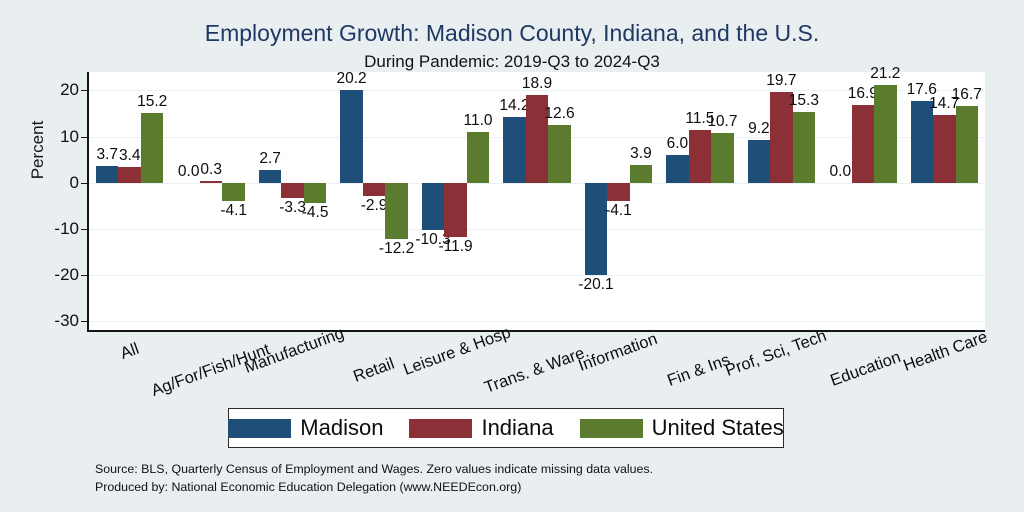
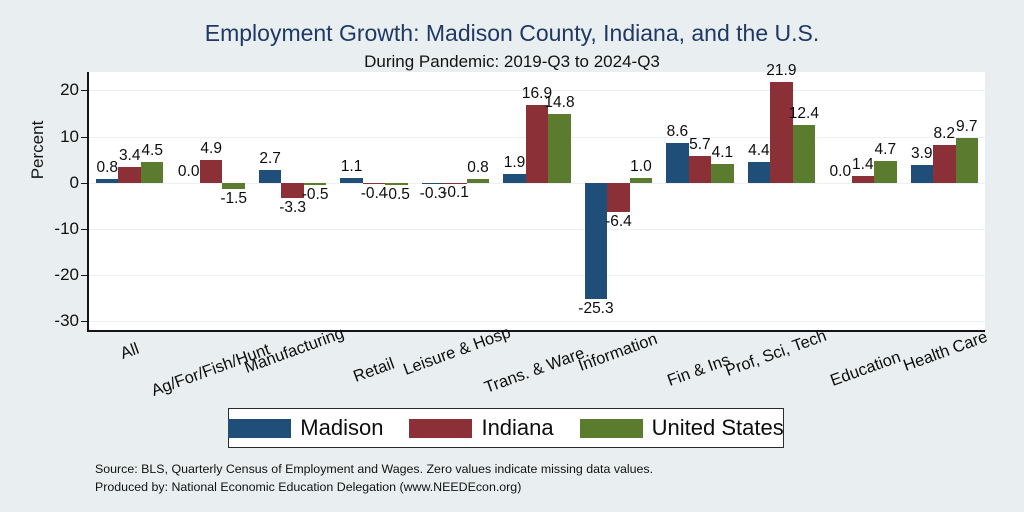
Madison/All: 3.7 -> 0.8
United States/All: 15.2 -> 4.5
Indiana/Ag/For/Fish/Hunt: 0.3 -> 4.9
United States/Ag/For/Fish/Hunt: -4.1 -> -1.5
United States/Manufacturing: -4.5 -> -0.5
Madison/Retail: 20.2 -> 1.1
Indiana/Retail: -2.9 -> -0.4
United States/Retail: -12.2 -> -0.5
Madison/Leisure & Hosp: -10.3 -> -0.3
Indiana/Leisure & Hosp: -11.9 -> -0.1
United States/Leisure & Hosp: 11.0 -> 0.8
Madison/Trans. & Ware.: 14.2 -> 1.9
Indiana/Trans. & Ware.: 18.9 -> 16.9
United States/Trans. & Ware.: 12.6 -> 14.8
Madison/Information: -20.1 -> -25.3
Indiana/Information: -4.1 -> -6.4
United States/Information: 3.9 -> 1.0
Madison/Fin & Ins: 6.0 -> 8.6
Indiana/Fin & Ins: 11.5 -> 5.7
United States/Fin & Ins: 10.7 -> 4.1
Madison/Prof, Sci, Tech: 9.2 -> 4.4
Indiana/Prof, Sci, Tech: 19.7 -> 21.9
United States/Prof, Sci, Tech: 15.3 -> 12.4
Indiana/Education: 16.9 -> 1.4
United States/Education: 21.2 -> 4.7
Madison/Health Care: 17.6 -> 3.9
Indiana/Health Care: 14.7 -> 8.2
United States/Health Care: 16.7 -> 9.7
